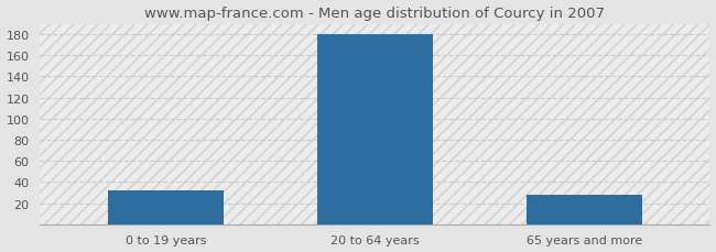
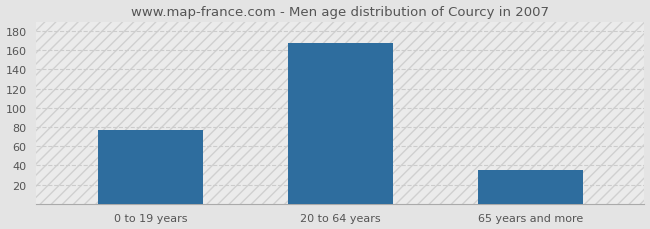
0 to 19 years: 32 -> 77
20 to 64 years: 180 -> 168
65 years and more: 28 -> 35
